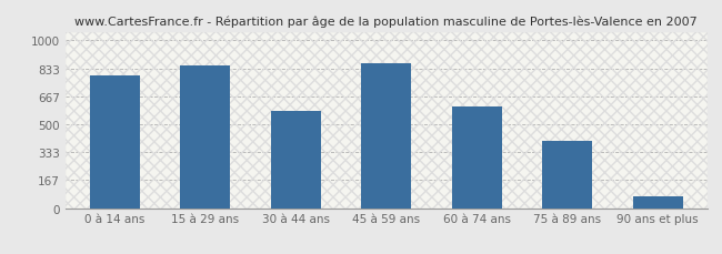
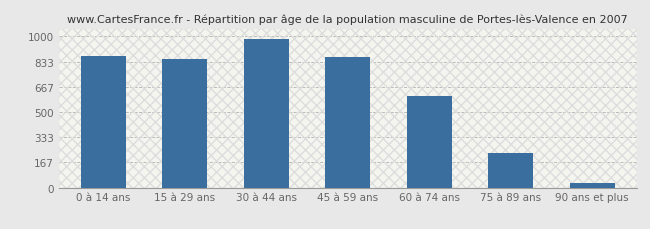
0 à 14 ans: 790 -> 870
30 à 44 ans: 580 -> 980
75 à 89 ans: 400 -> 230
90 ans et plus: 70 -> 30
